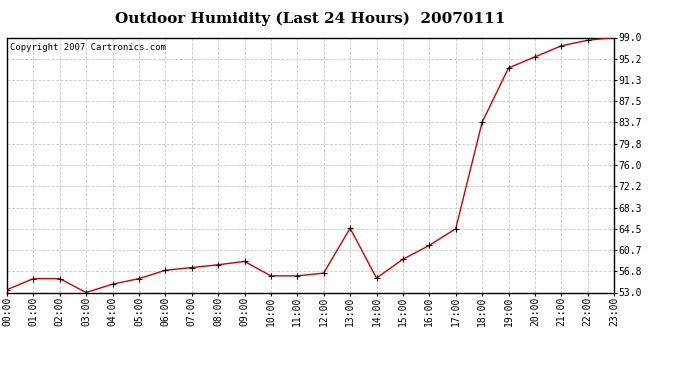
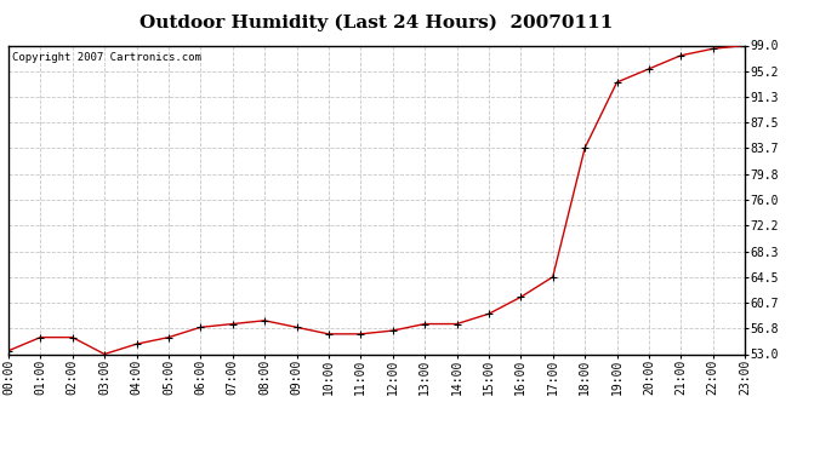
09:00: 58.6 -> 57.0
13:00: 64.6 -> 57.5
14:00: 55.6 -> 57.5
